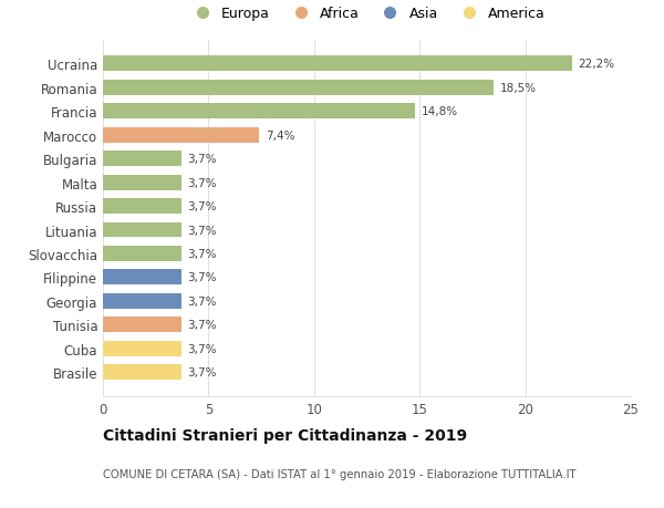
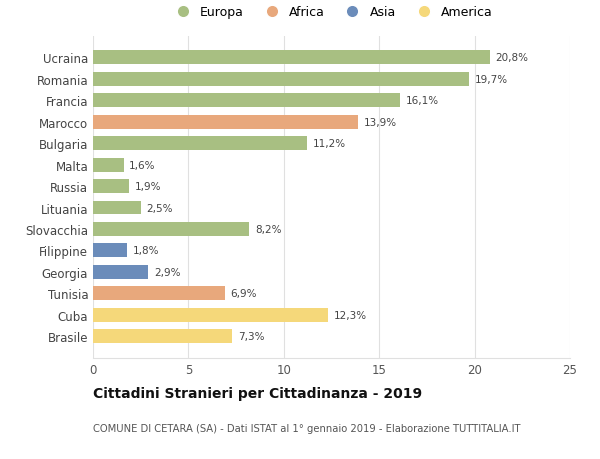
Ucraina: 22,2% -> 20,8%
Romania: 18,5% -> 19,7%
Francia: 14,8% -> 16,1%
Marocco: 7,4% -> 13,9%
Bulgaria: 3,7% -> 11,2%
Malta: 3,7% -> 1,6%
Russia: 3,7% -> 1,9%
Lituania: 3,7% -> 2,5%
Slovacchia: 3,7% -> 8,2%
Filippine: 3,7% -> 1,8%
Georgia: 3,7% -> 2,9%
Tunisia: 3,7% -> 6,9%
Cuba: 3,7% -> 12,3%
Brasile: 3,7% -> 7,3%
